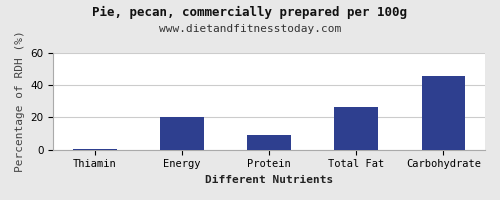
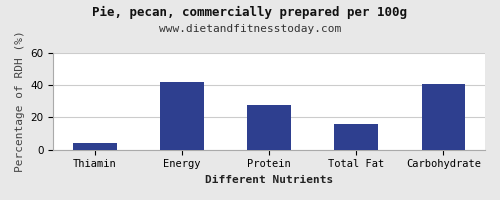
Thiamin: 0 -> 4
Energy: 20 -> 42
Protein: 9 -> 28
Total Fat: 26 -> 16
Carbohydrate: 46 -> 41
